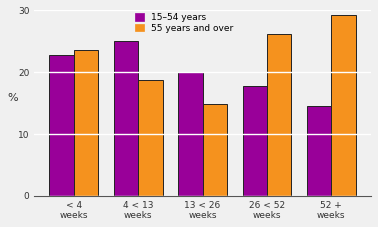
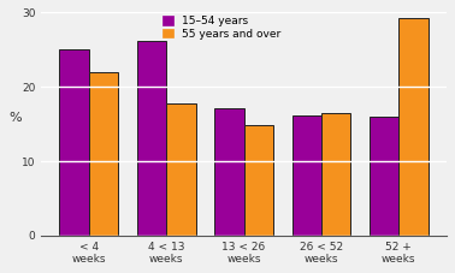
15–54 years/< 4 weeks: 22.8 -> 25.0
55 years and over/< 4 weeks: 23.6 -> 22.0
15–54 years/4 < 13 weeks: 25.0 -> 26.2
55 years and over/4 < 13 weeks: 18.8 -> 17.8
15–54 years/13 < 26 weeks: 20.0 -> 17.2
15–54 years/26 < 52 weeks: 17.8 -> 16.2
55 years and over/26 < 52 weeks: 26.2 -> 16.5
15–54 years/52 + weeks: 14.6 -> 16.0
